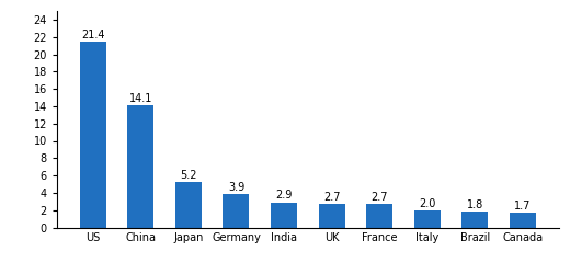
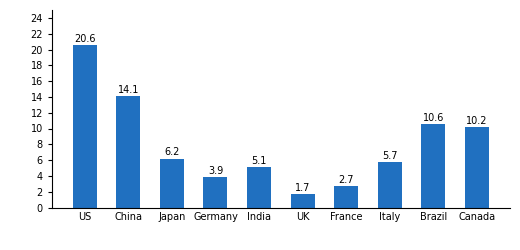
US: 21.4 -> 20.6
Japan: 5.2 -> 6.2
India: 2.9 -> 5.1
UK: 2.7 -> 1.7
Italy: 2.0 -> 5.7
Brazil: 1.8 -> 10.6
Canada: 1.7 -> 10.2
